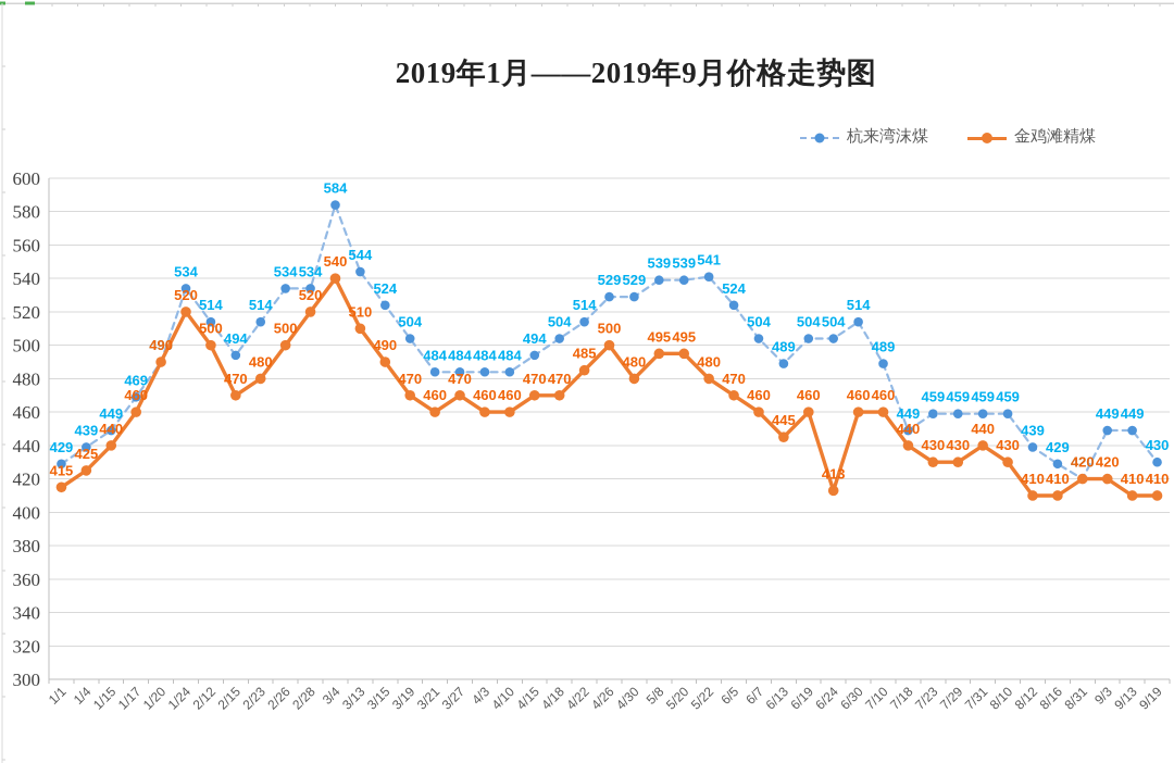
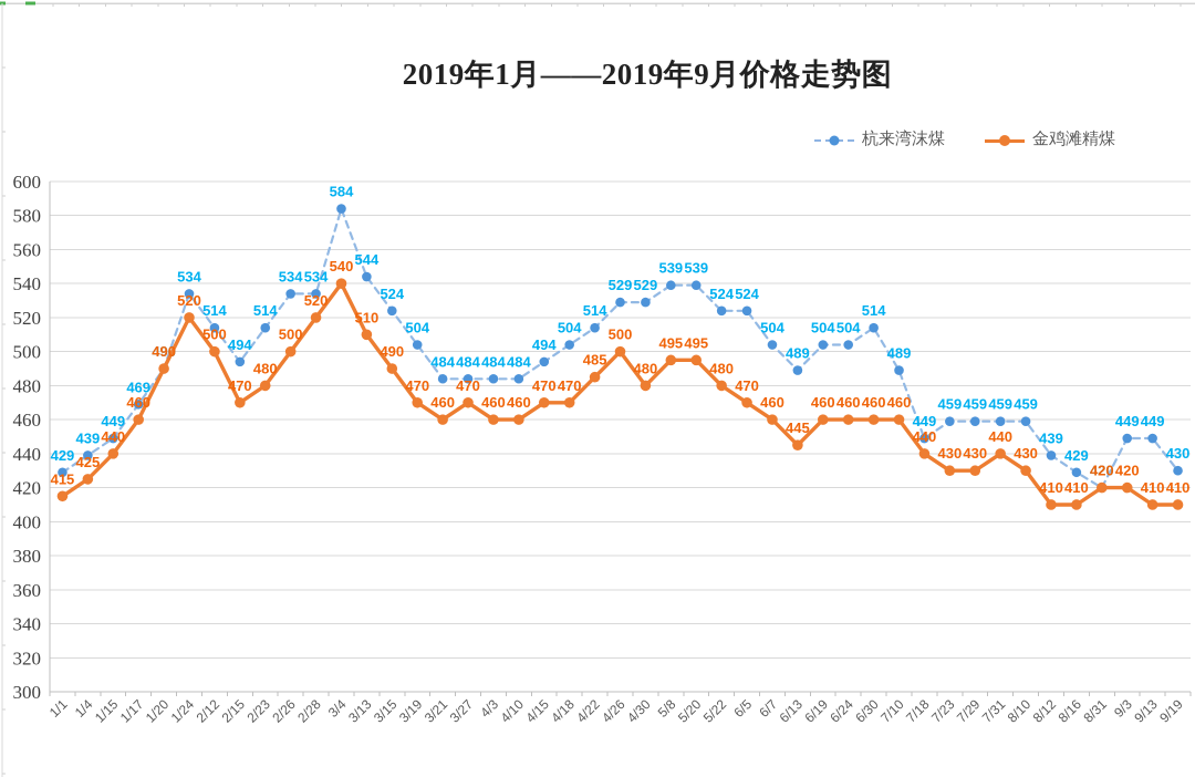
杭来湾沫煤/5/22: 541 -> 524
金鸡滩精煤/6/24: 413 -> 460
